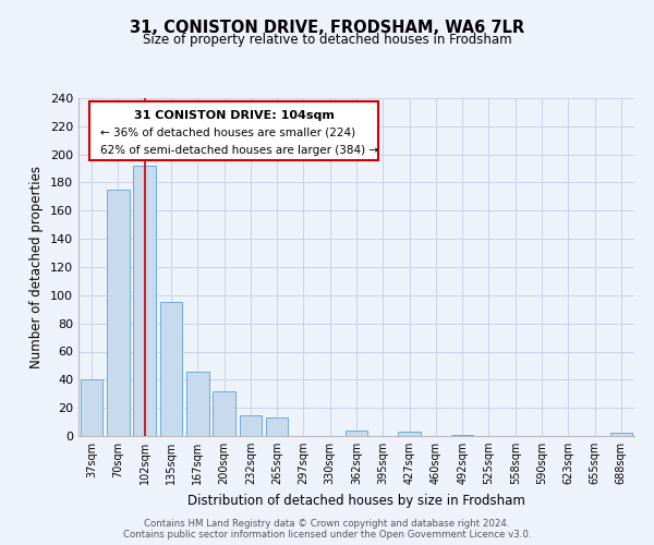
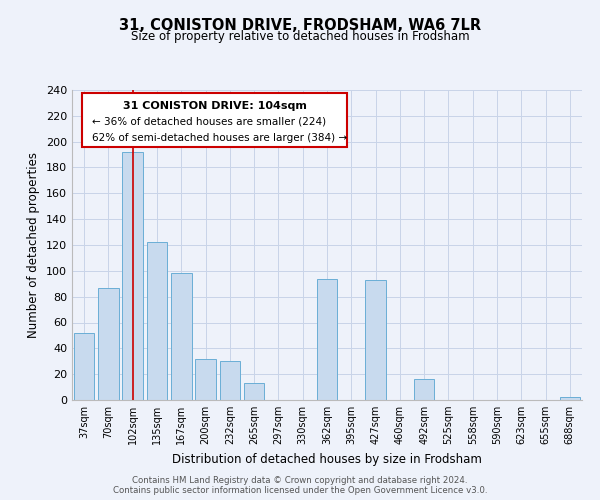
37sqm: 40 -> 52
70sqm: 175 -> 87
135sqm: 95 -> 122
167sqm: 46 -> 98
232sqm: 15 -> 30
362sqm: 4 -> 94
427sqm: 3 -> 93
492sqm: 1 -> 16
